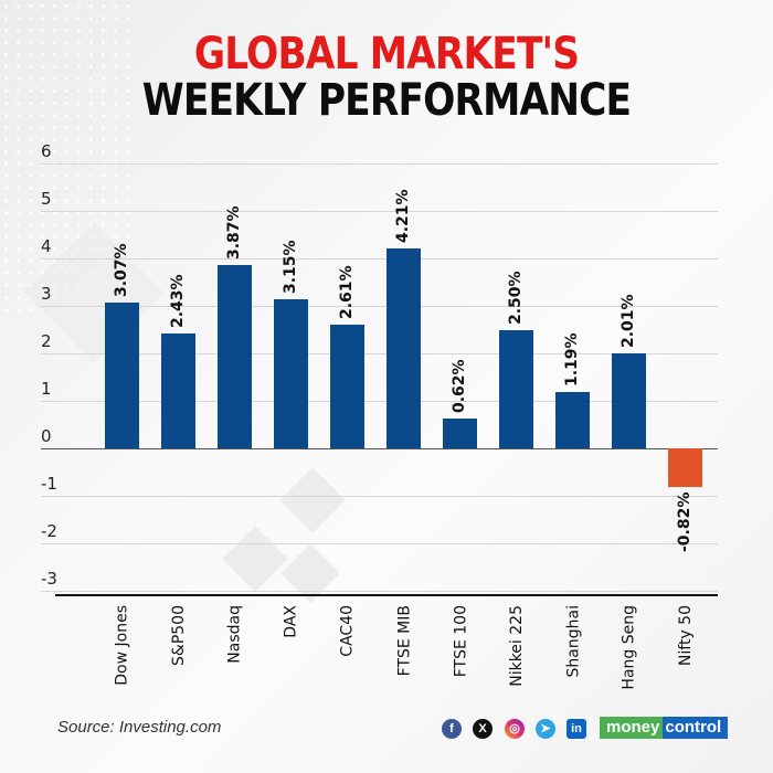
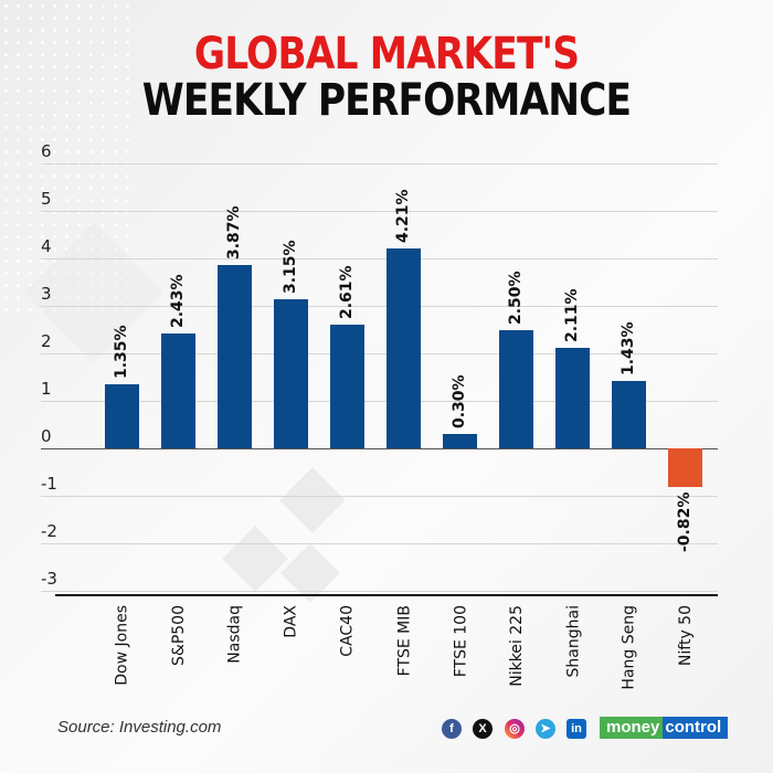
Dow Jones: 3.07% -> 1.35%
FTSE 100: 0.62% -> 0.30%
Shanghai: 1.19% -> 2.11%
Hang Seng: 2.01% -> 1.43%
